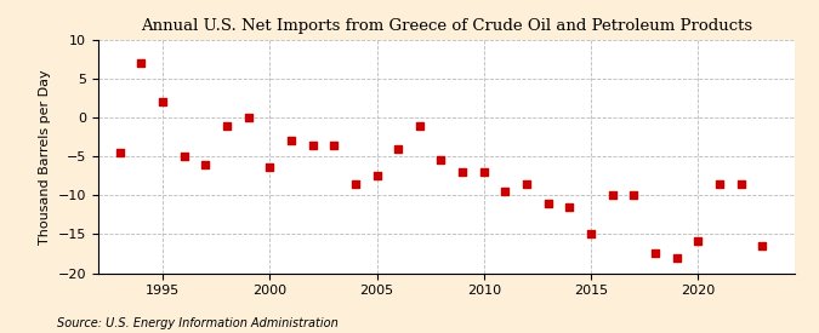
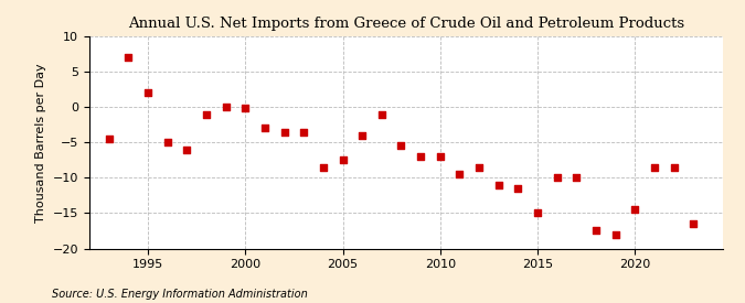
2000: -6.4 -> -0.2
2020: -15.8 -> -14.5
